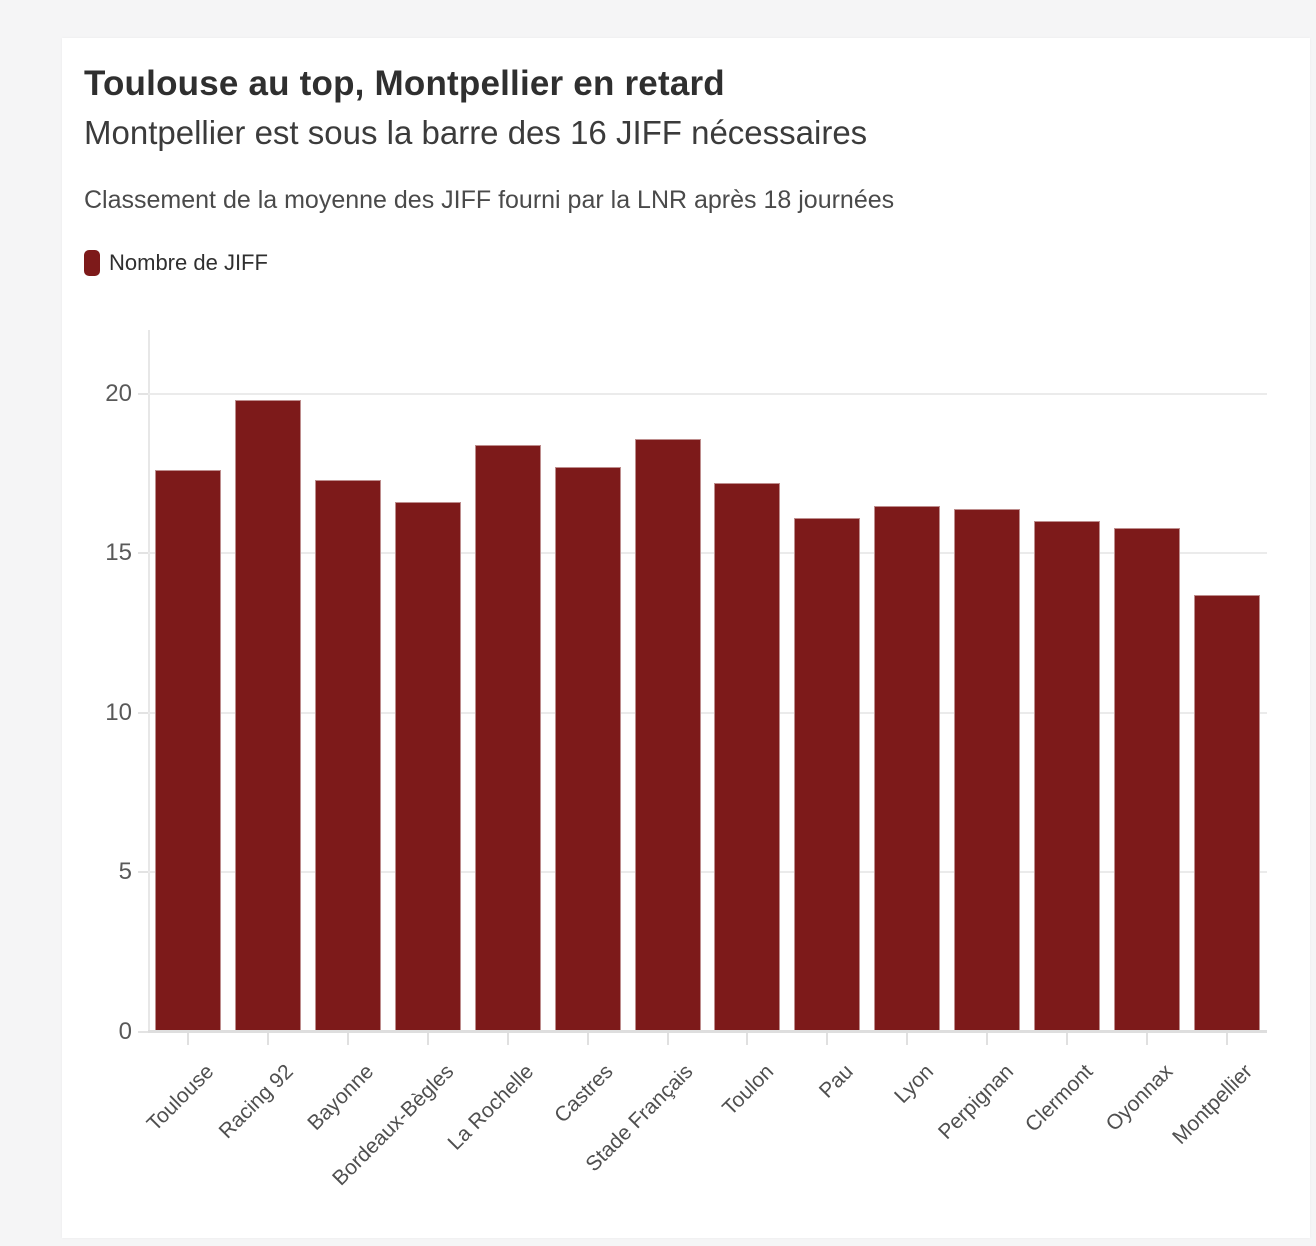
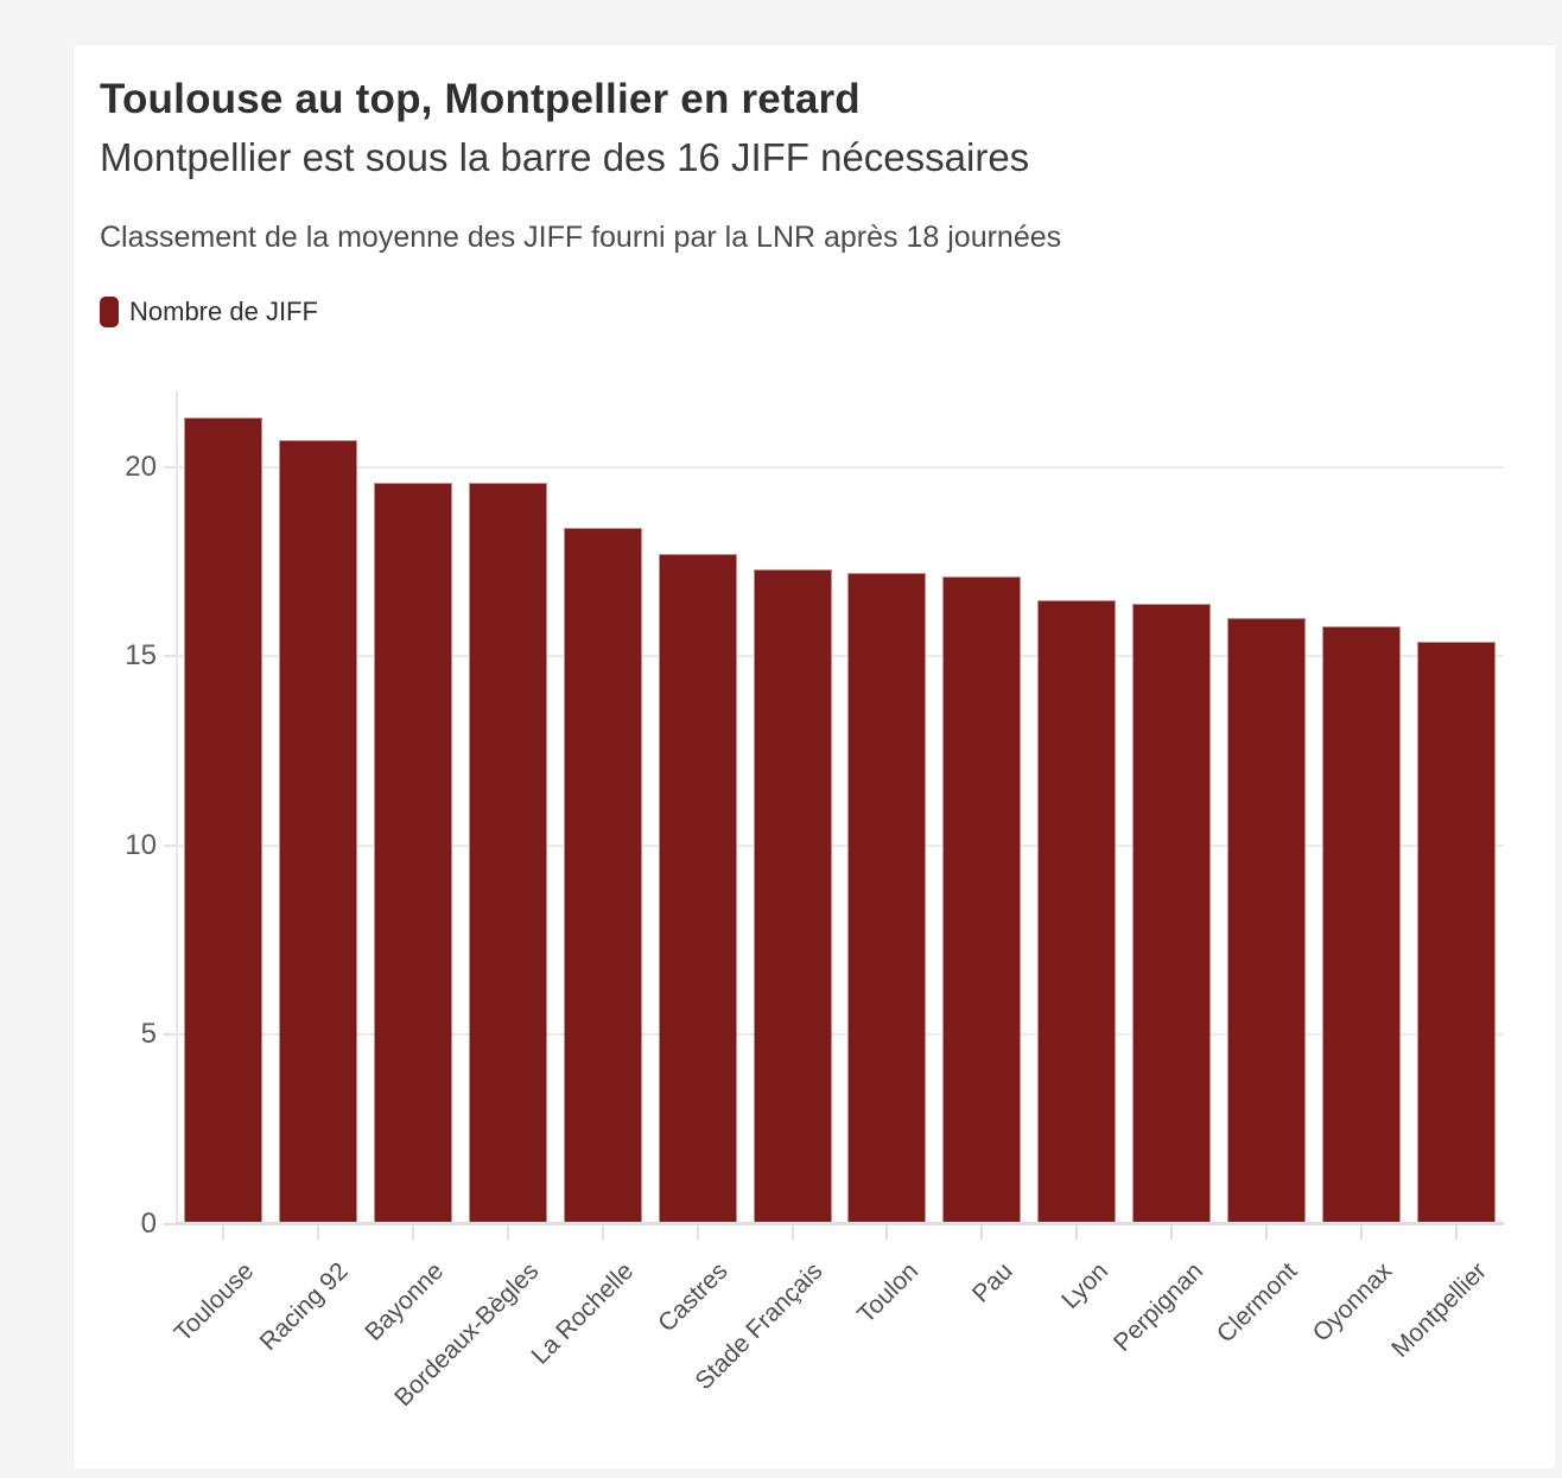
Toulouse: 17.6 -> 21.3
Racing 92: 19.8 -> 20.7
Bayonne: 17.3 -> 19.6
Bordeaux-Bègles: 16.6 -> 19.6
Stade Français: 18.6 -> 17.3
Pau: 16.1 -> 17.1
Montpellier: 13.7 -> 15.4
